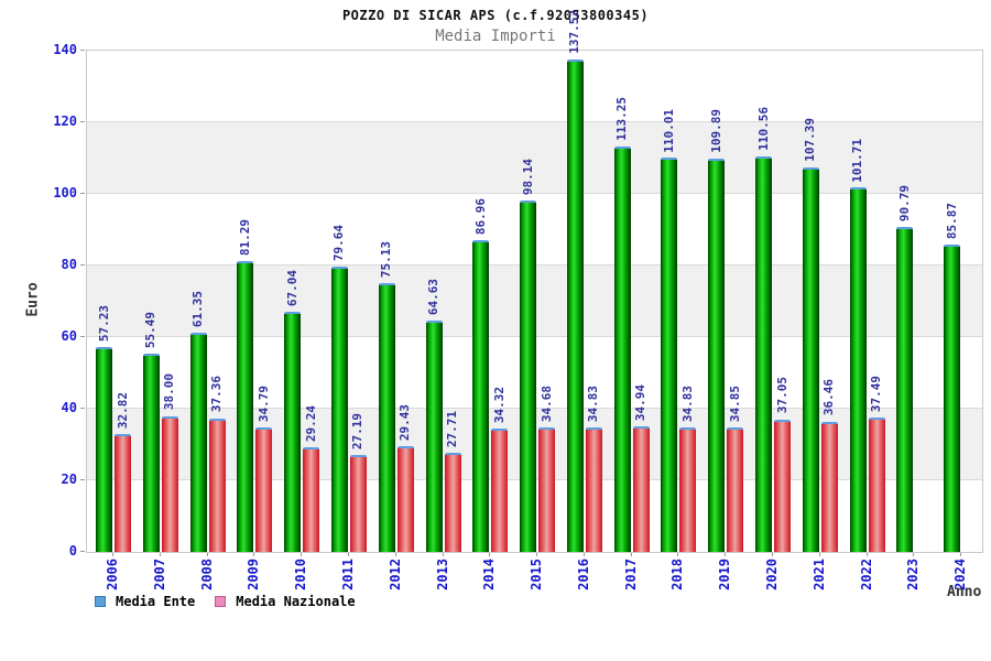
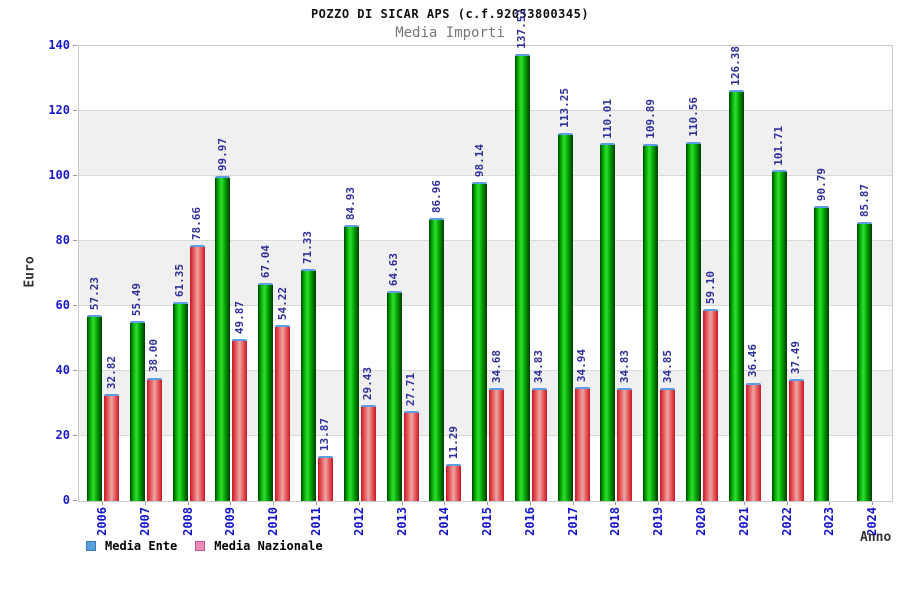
Media Nazionale/2008: 37.36 -> 78.66
Media Ente/2009: 81.29 -> 99.97
Media Nazionale/2009: 34.79 -> 49.87
Media Nazionale/2010: 29.24 -> 54.22
Media Ente/2011: 79.64 -> 71.33
Media Nazionale/2011: 27.19 -> 13.87
Media Ente/2012: 75.13 -> 84.93
Media Nazionale/2014: 34.32 -> 11.29
Media Nazionale/2020: 37.05 -> 59.10
Media Ente/2021: 107.39 -> 126.38
